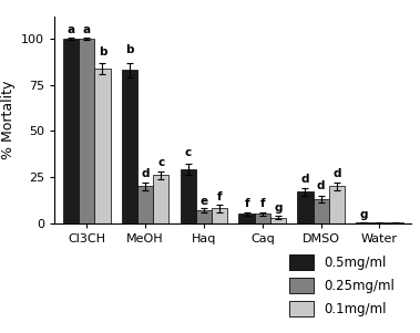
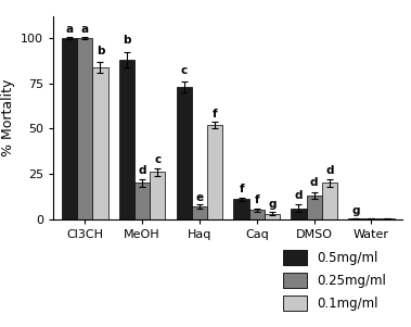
0.5mg/ml/MeOH: 83 -> 88
0.5mg/ml/Haq: 29 -> 73
0.1mg/ml/Haq: 8 -> 52
0.5mg/ml/Caq: 5 -> 11
0.5mg/ml/DMSO: 17 -> 6
